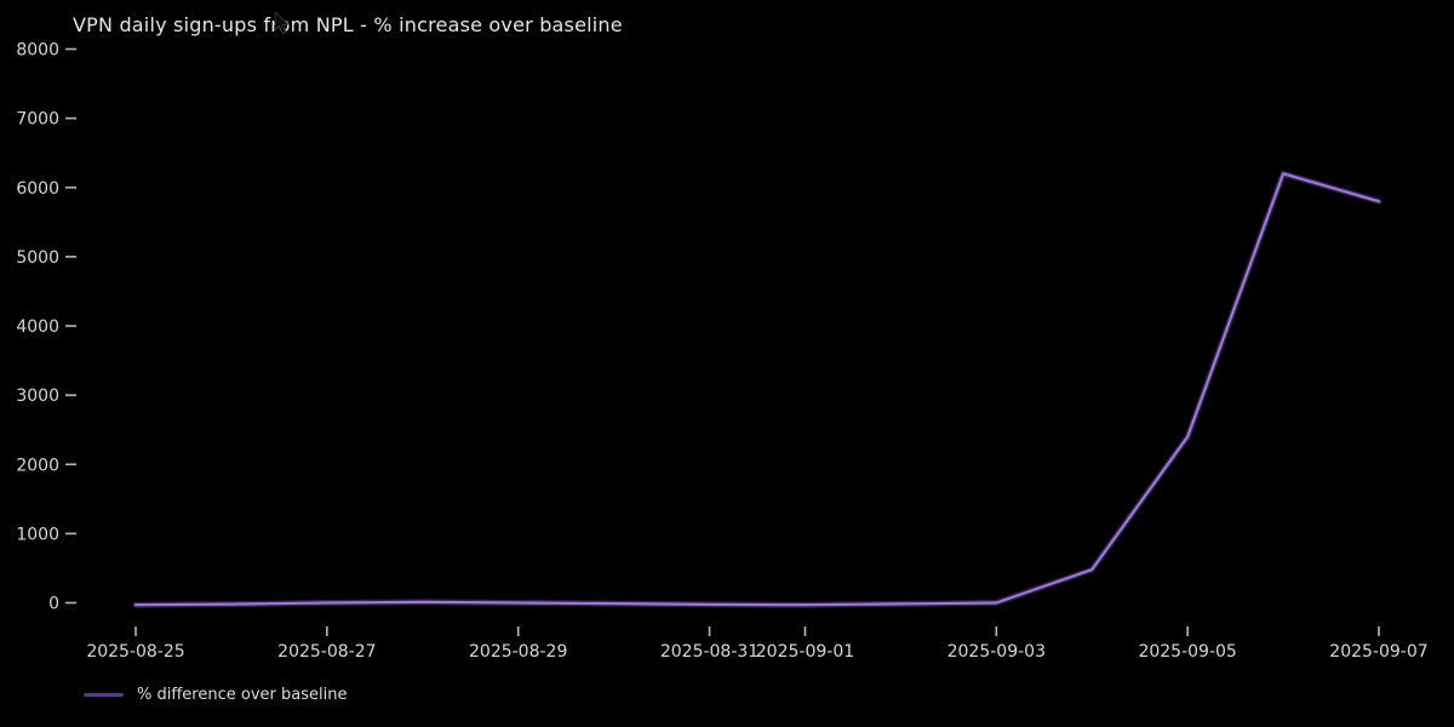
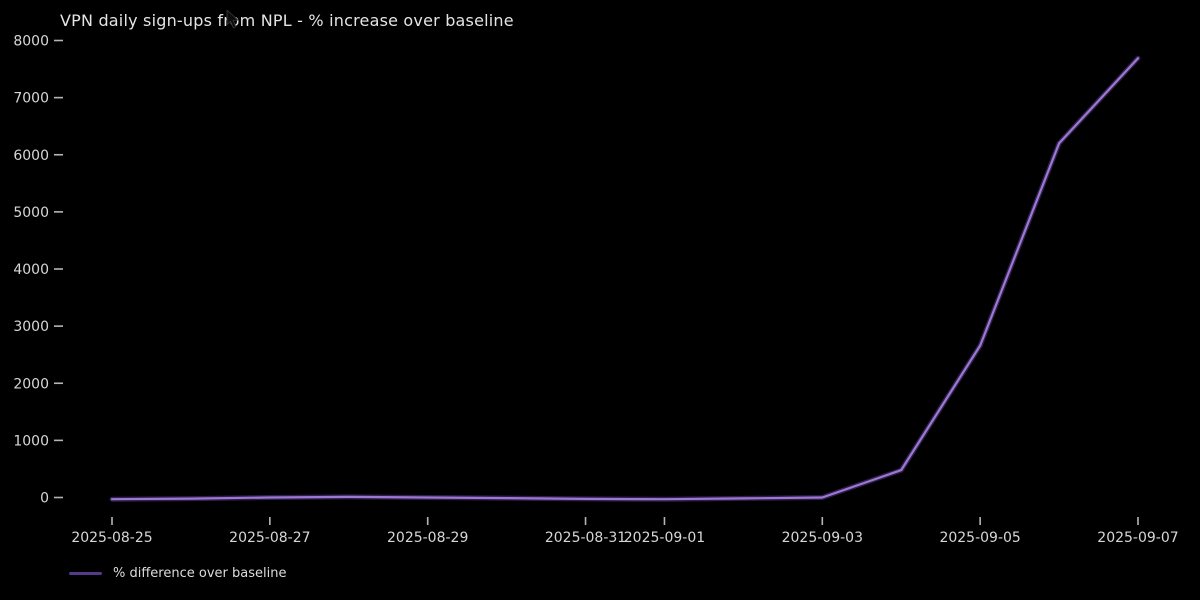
2025-09-05: 2400 -> 2700
2025-09-07: 5800 -> 7700
